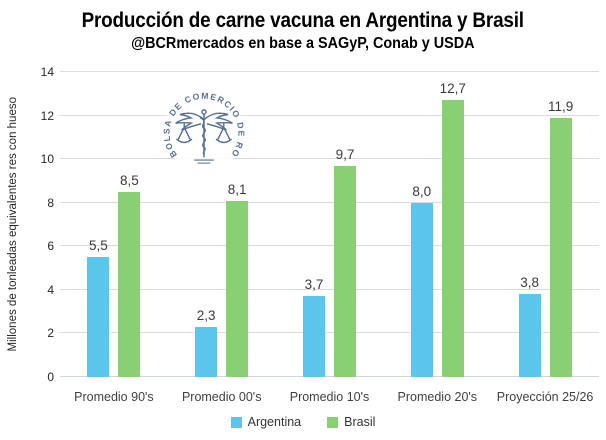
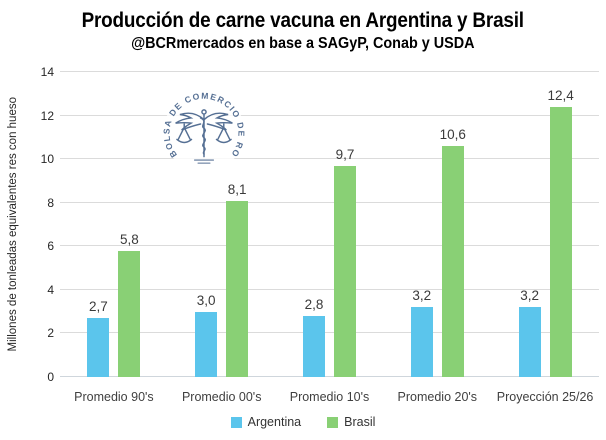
Argentina/Promedio 90's: 5,5 -> 2,7
Brasil/Promedio 90's: 8,5 -> 5,8
Argentina/Promedio 00's: 2,3 -> 3,0
Argentina/Promedio 10's: 3,7 -> 2,8
Argentina/Promedio 20's: 8,0 -> 3,2
Brasil/Promedio 20's: 12,7 -> 10,6
Argentina/Proyección 25/26: 3,8 -> 3,2
Brasil/Proyección 25/26: 11,9 -> 12,4
